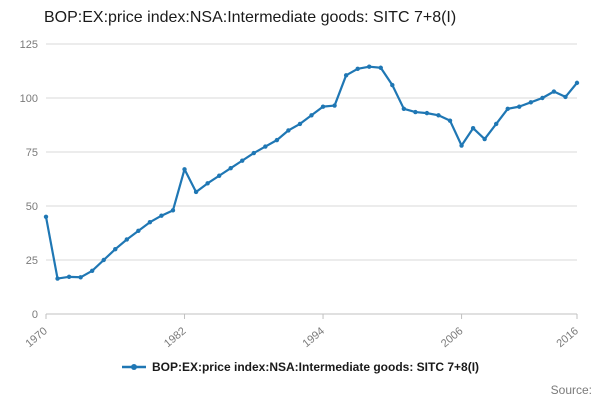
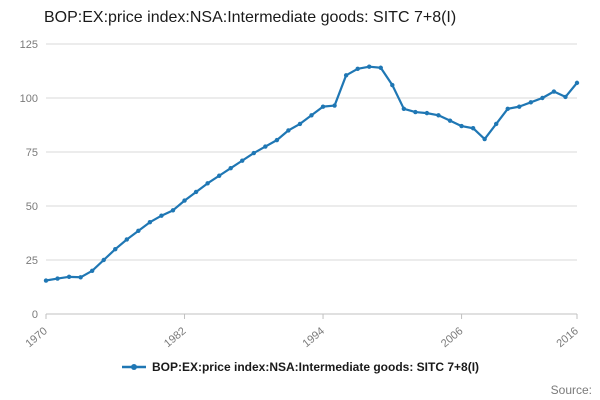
1970: 45 -> 16
1982: 67 -> 52
2006: 78 -> 87
